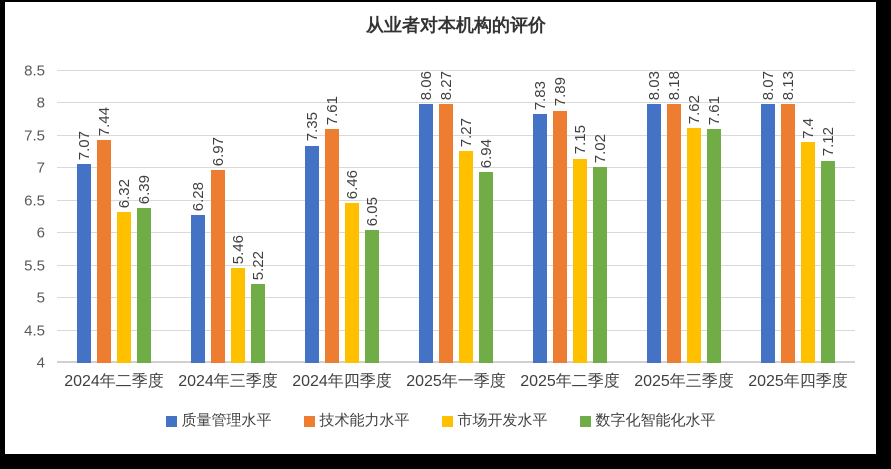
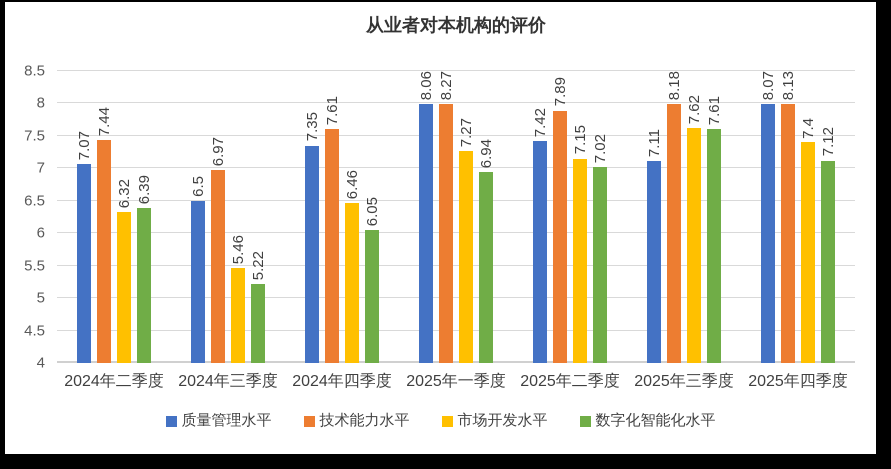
质量管理水平/2024年三季度: 6.28 -> 6.5
质量管理水平/2025年二季度: 7.83 -> 7.42
质量管理水平/2025年三季度: 8.03 -> 7.11
